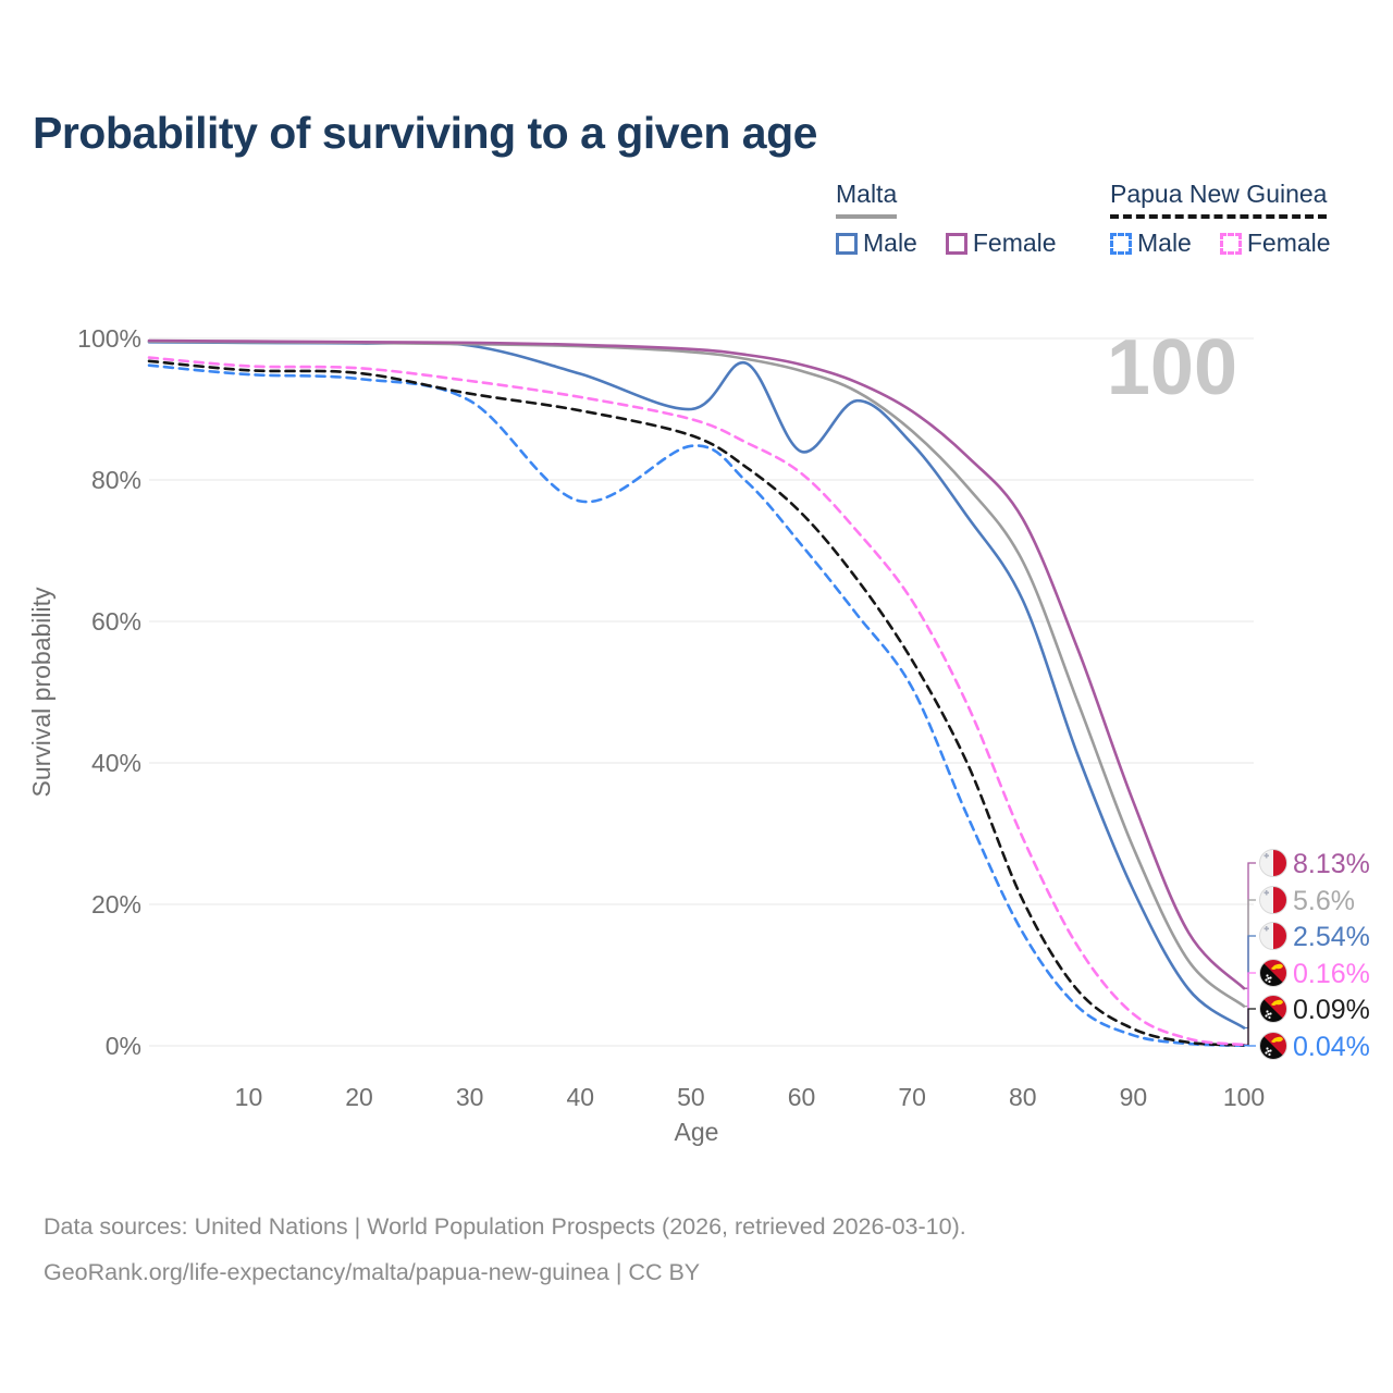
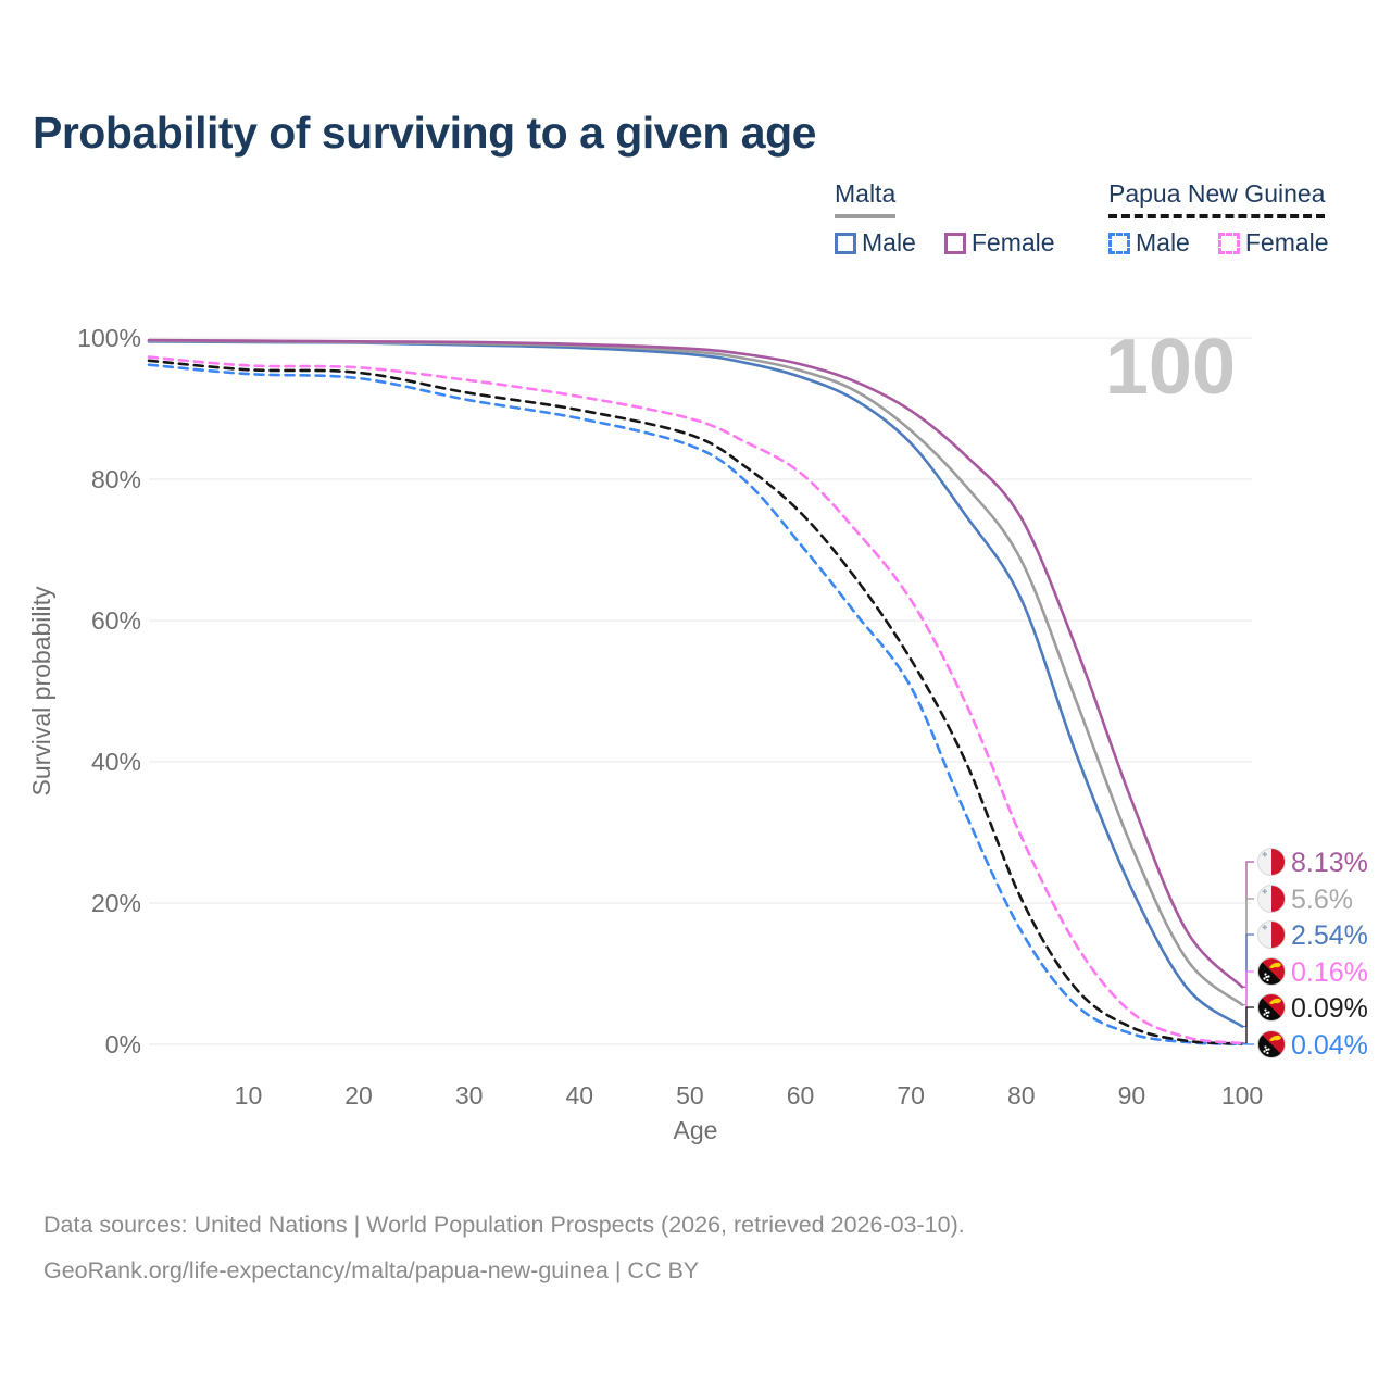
Malta Male/40: 95% -> 99%
Papua New Guinea Male/40: 77% -> 89%
Malta Male/50: 90% -> 98%
Malta Male/60: 84% -> 94%
